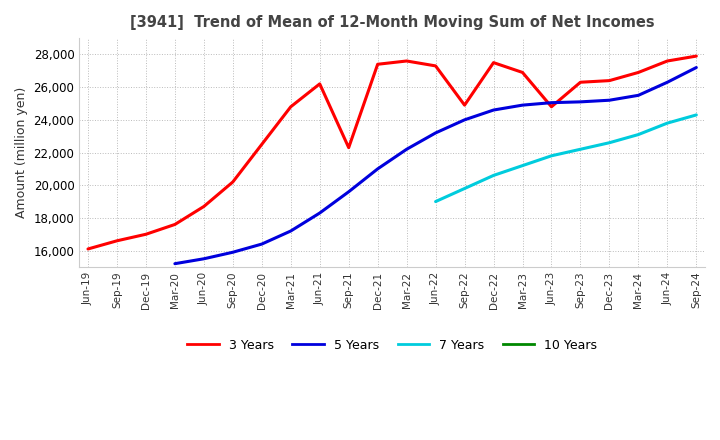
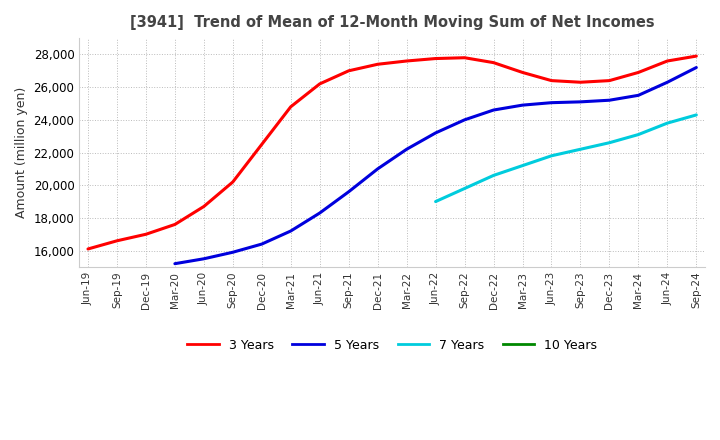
3 Years/Sep-21: 22,300 -> 27,000
3 Years/Jun-22: 27,300 -> 27,800
3 Years/Sep-22: 24,900 -> 27,800
3 Years/Jun-23: 24,800 -> 26,400
